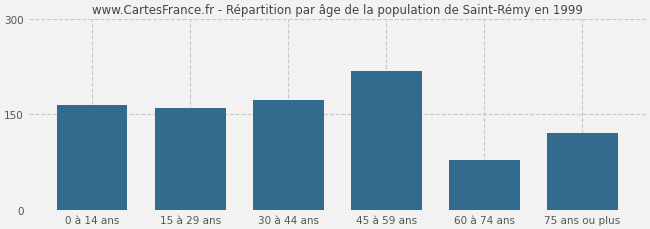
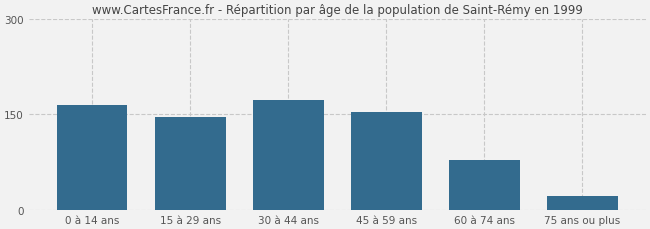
15 à 29 ans: 160 -> 146
45 à 59 ans: 218 -> 153
75 ans ou plus: 120 -> 22
